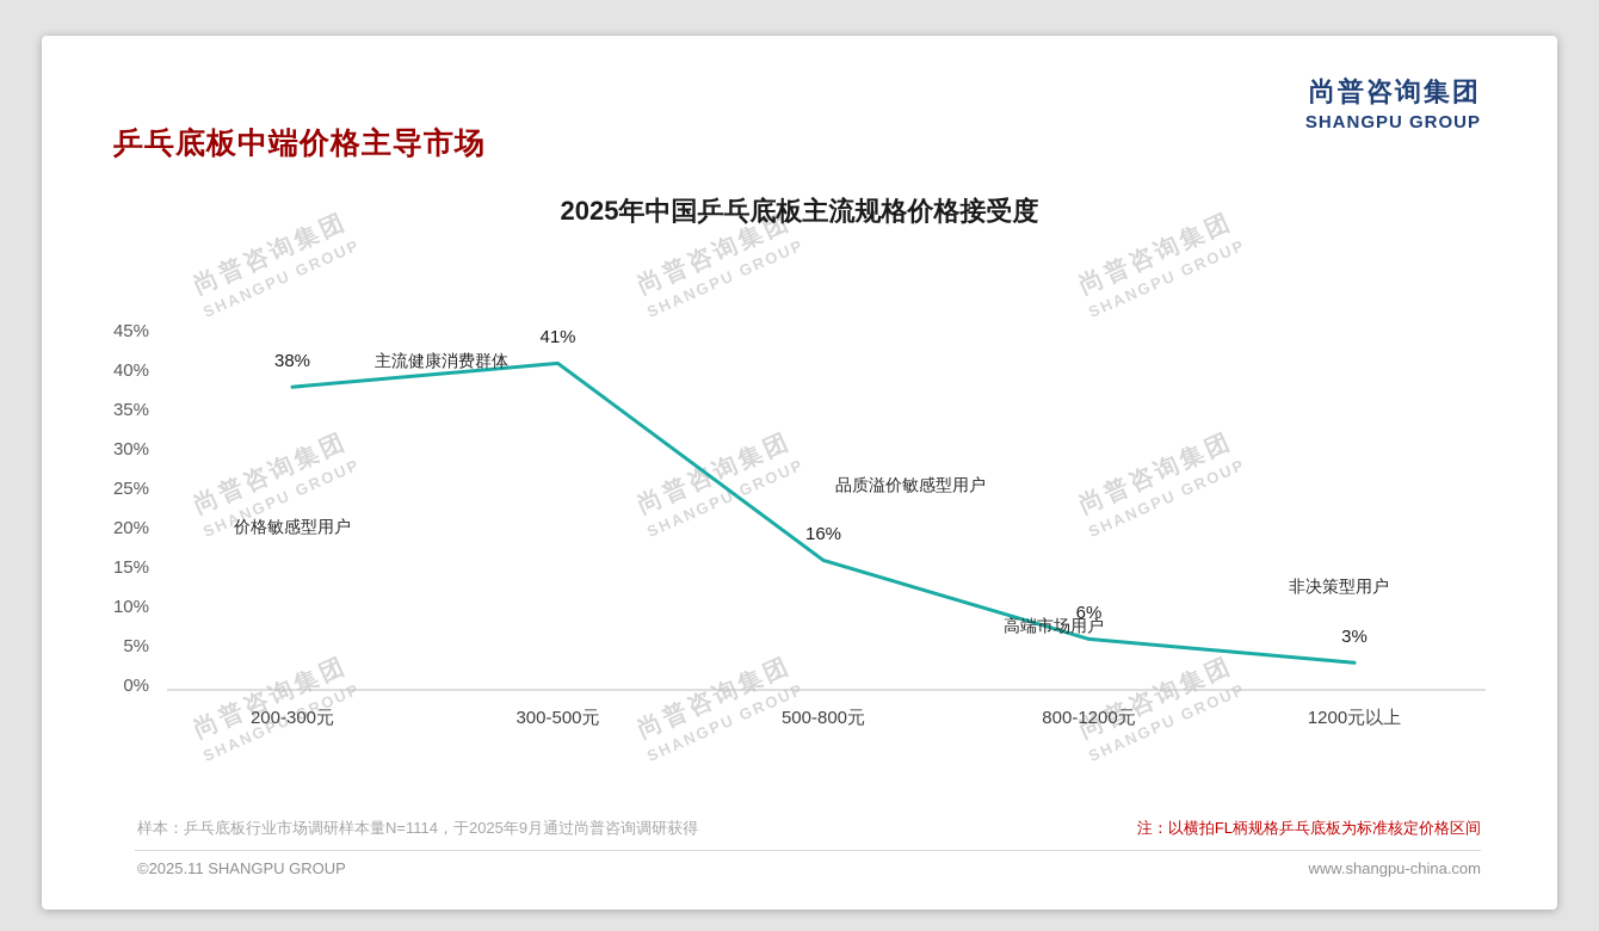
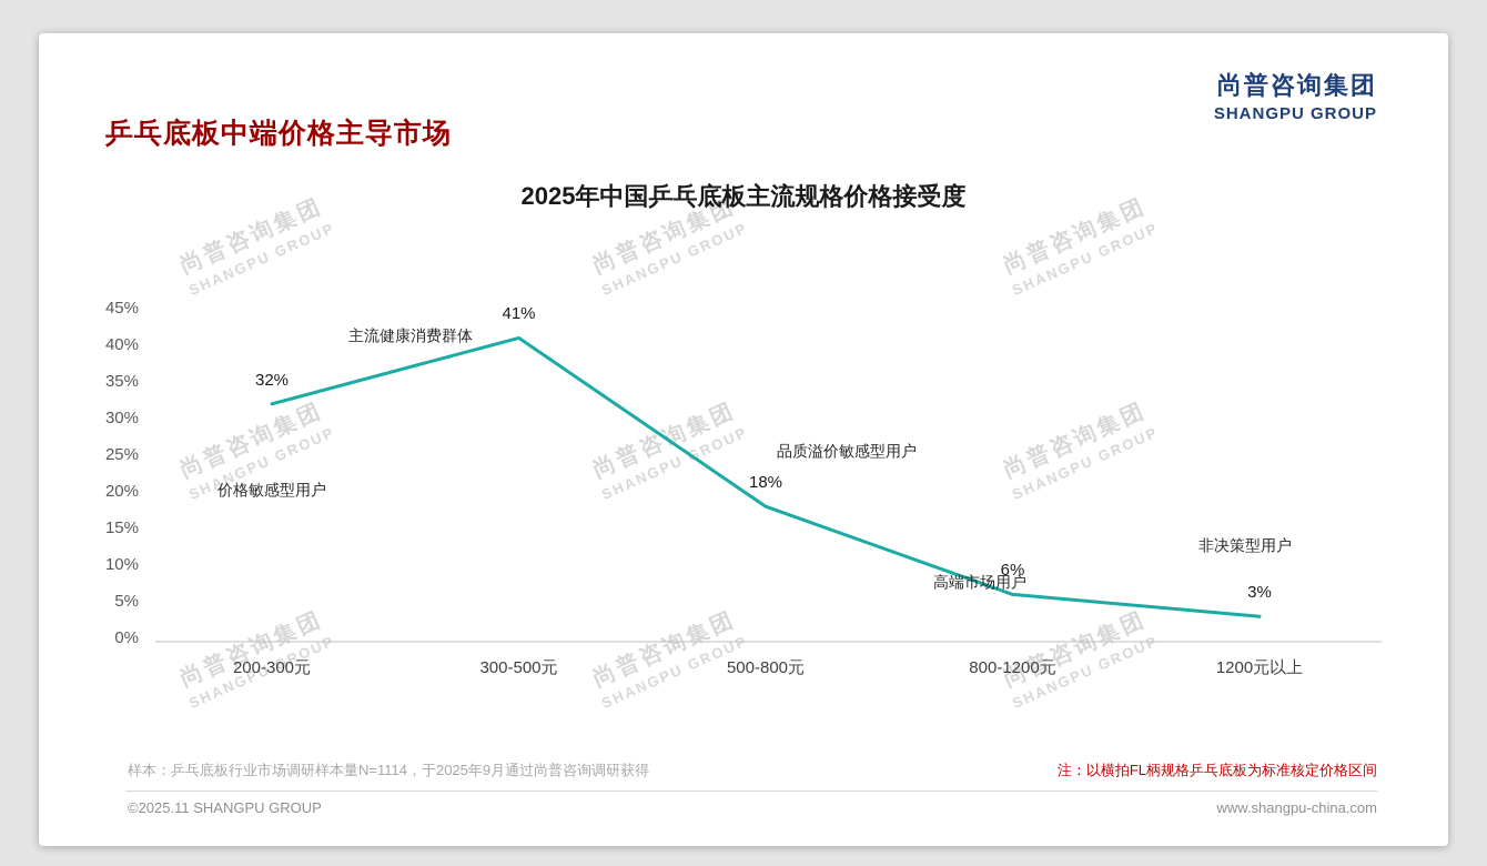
200-300元: 38% -> 32%
500-800元: 16% -> 18%
